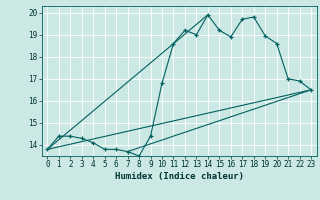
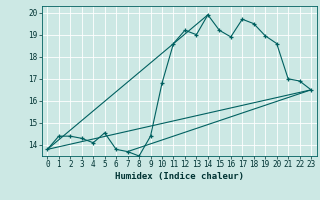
5: 13.80 -> 14.55
18: 19.80 -> 19.50
